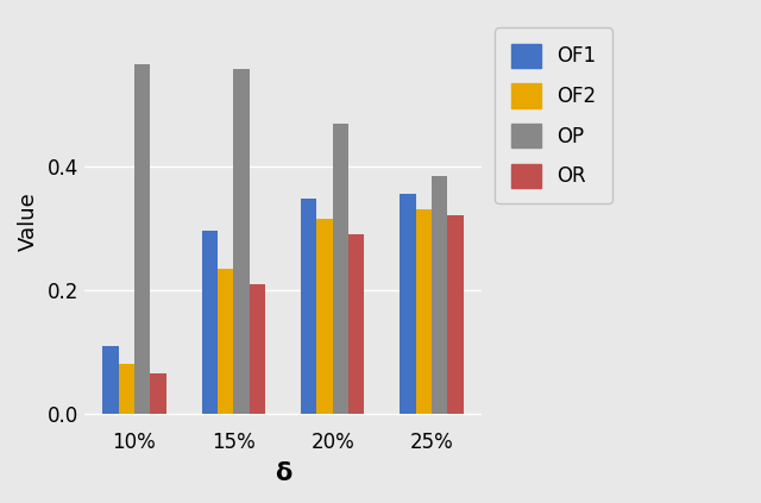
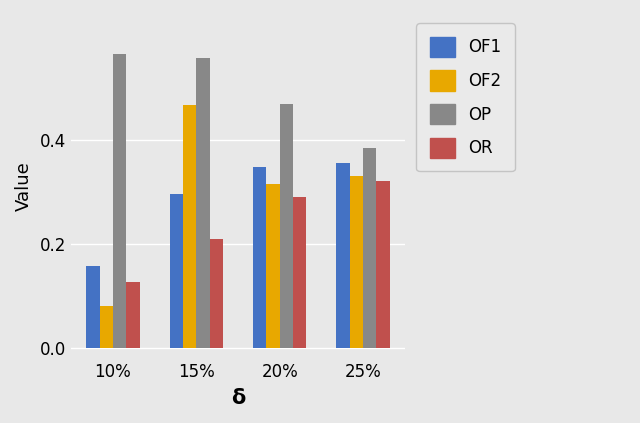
OF1/10%: 0.110 -> 0.158
OR/10%: 0.065 -> 0.126
OF2/15%: 0.235 -> 0.466
